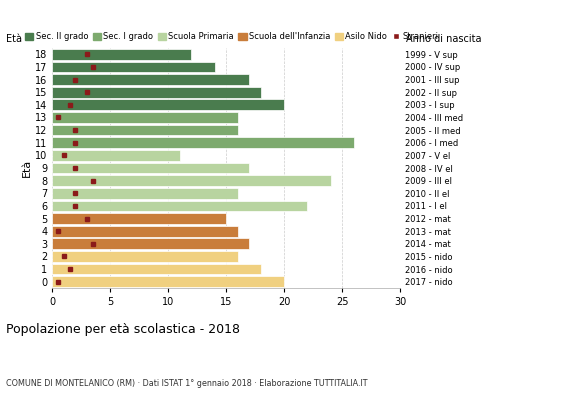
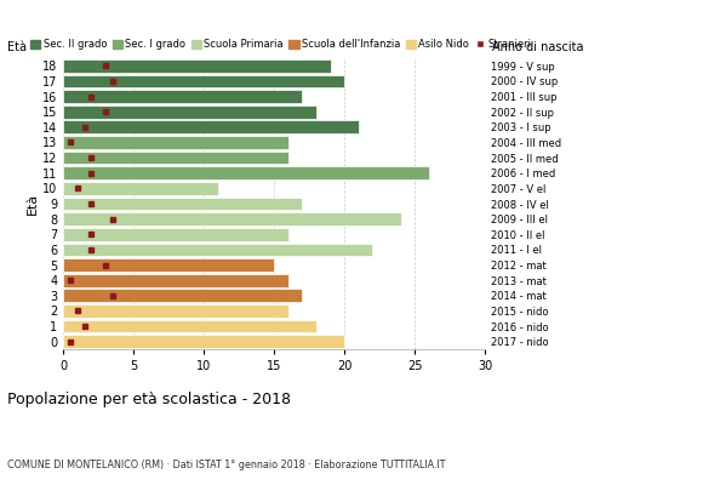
18: 12 -> 19
17: 14 -> 20
14: 20 -> 21
